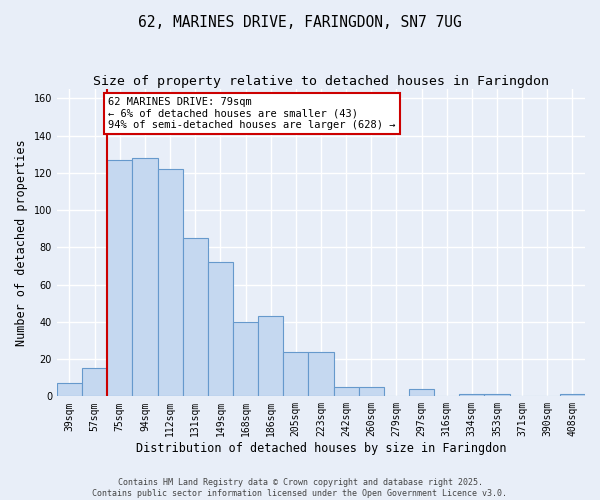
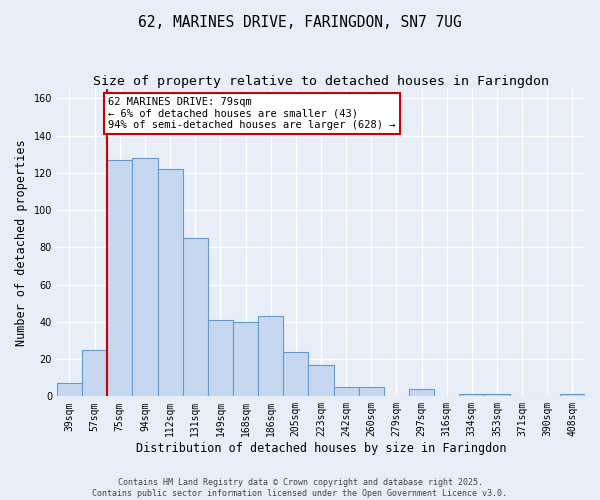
57sqm: 15 -> 25
149sqm: 72 -> 41
223sqm: 24 -> 17
